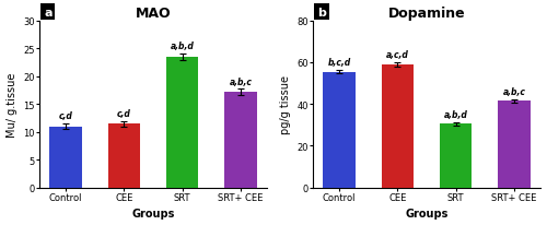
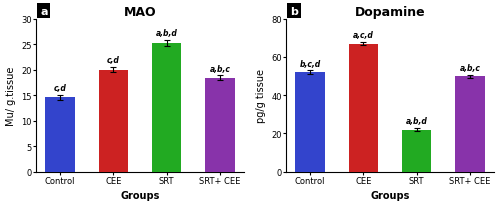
MAO/Control: 11.0 -> 14.6
MAO/CEE: 11.5 -> 20.0
MAO/SRT: 23.5 -> 25.2
MAO/SRT+ CEE: 17.2 -> 18.4
Dopamine/Control: 56 -> 52
Dopamine/CEE: 59 -> 67
Dopamine/SRT: 30 -> 22
Dopamine/SRT+ CEE: 42 -> 50
